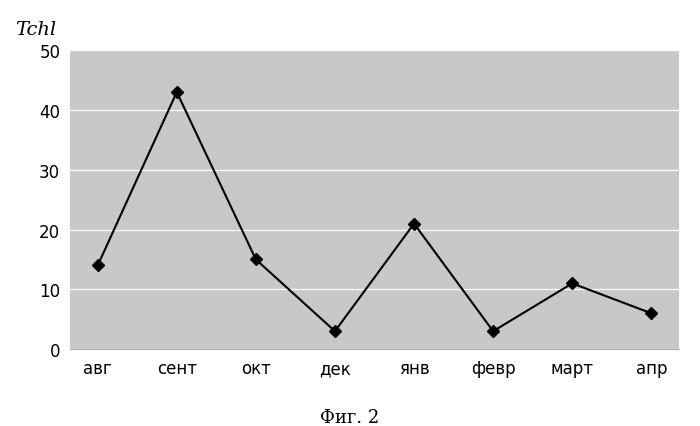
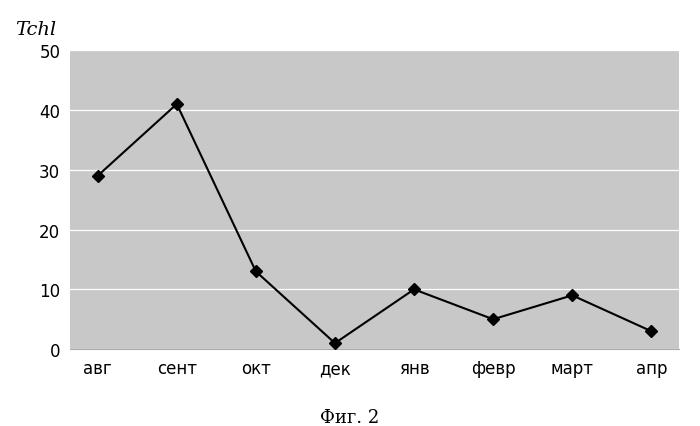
авг: 14 -> 29
сент: 43 -> 41
окт: 15 -> 13
дек: 3 -> 1
янв: 21 -> 10
февр: 3 -> 5
март: 11 -> 9
апр: 6 -> 3
